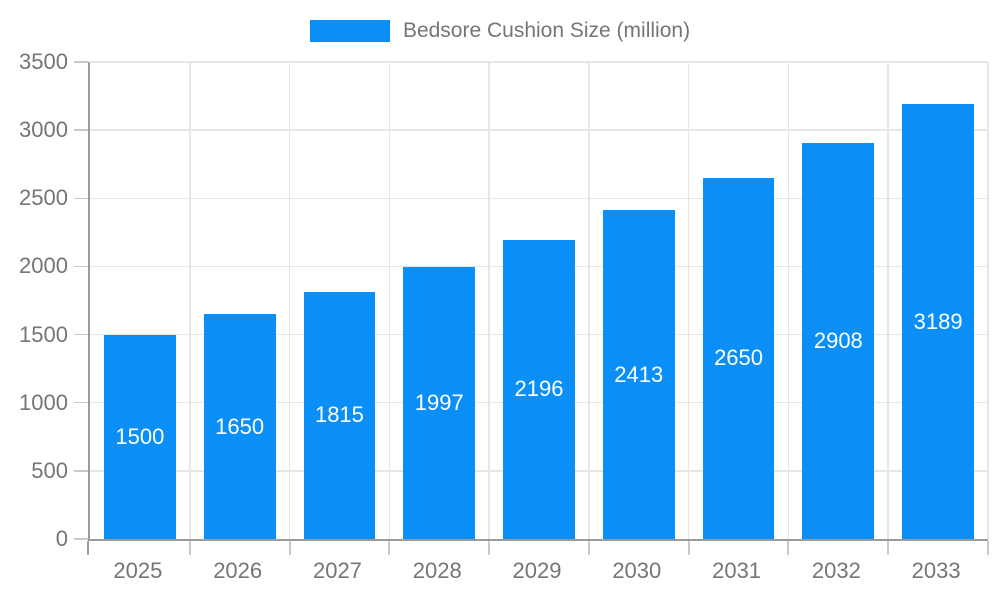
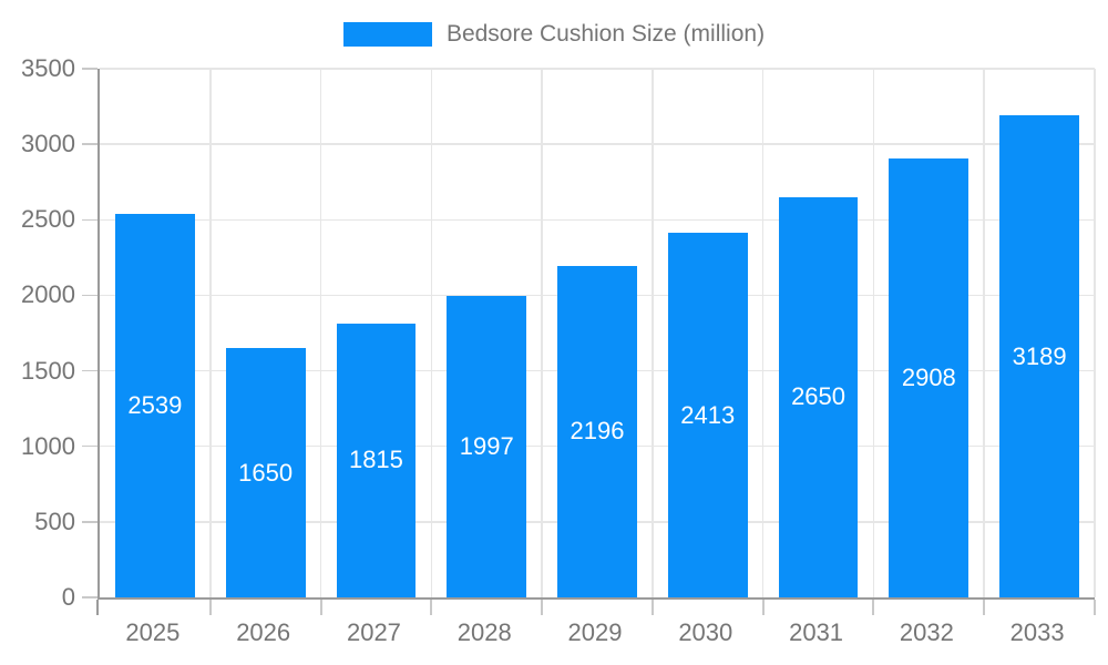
2025: 1500 -> 2539
